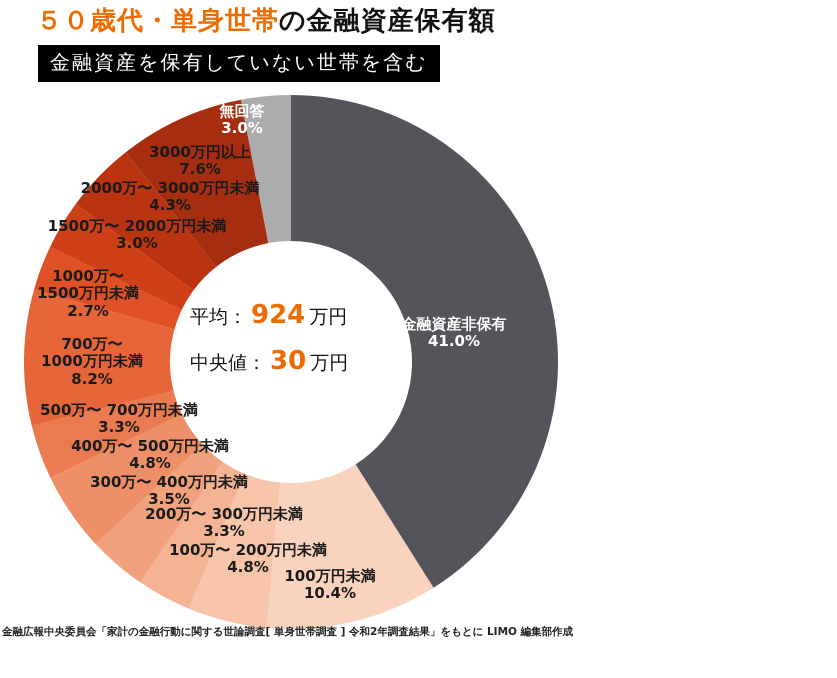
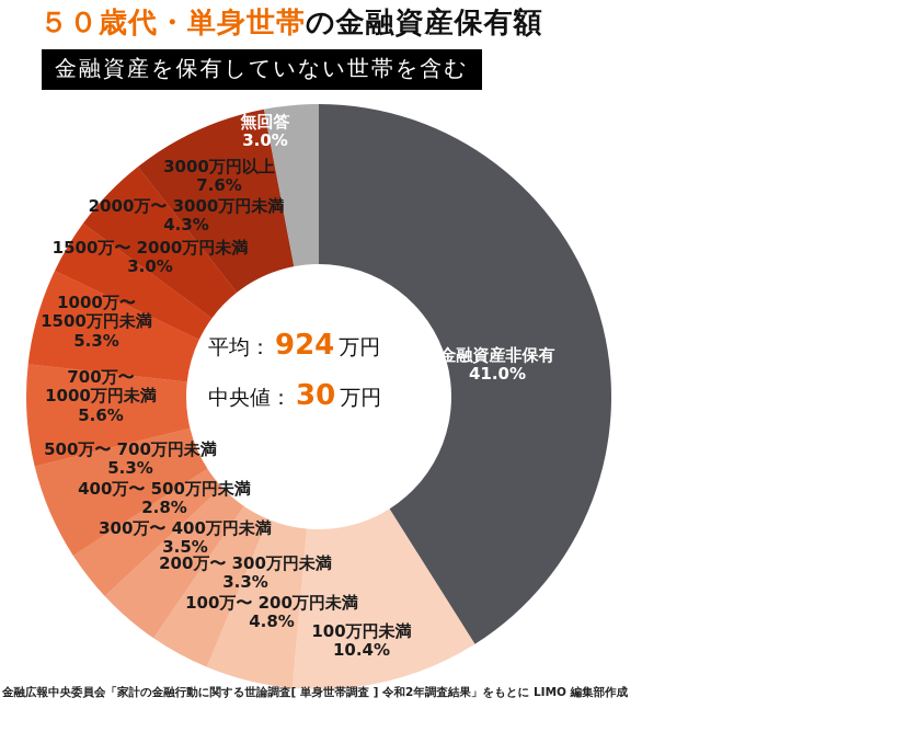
400万〜 500万円未満: 4.8% -> 2.8%
500万〜 700万円未満: 3.3% -> 5.3%
700万〜 1000万円未満: 8.2% -> 5.6%
1000万〜 1500万円未満: 2.7% -> 5.3%
